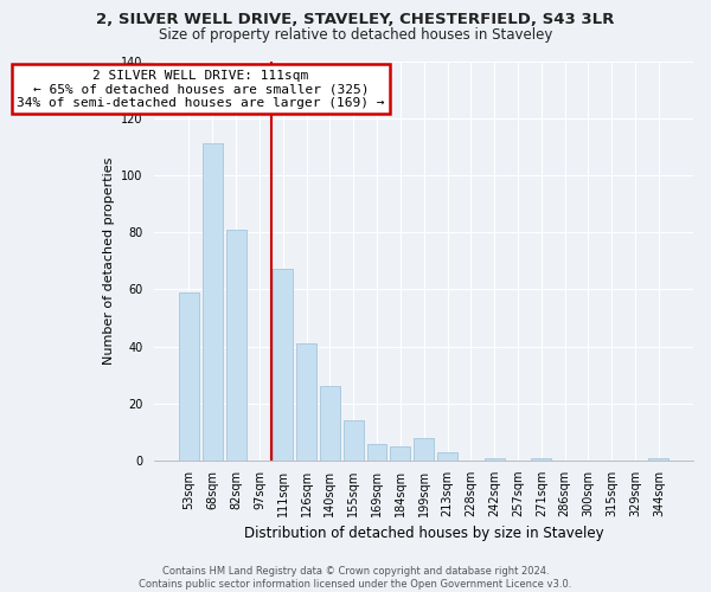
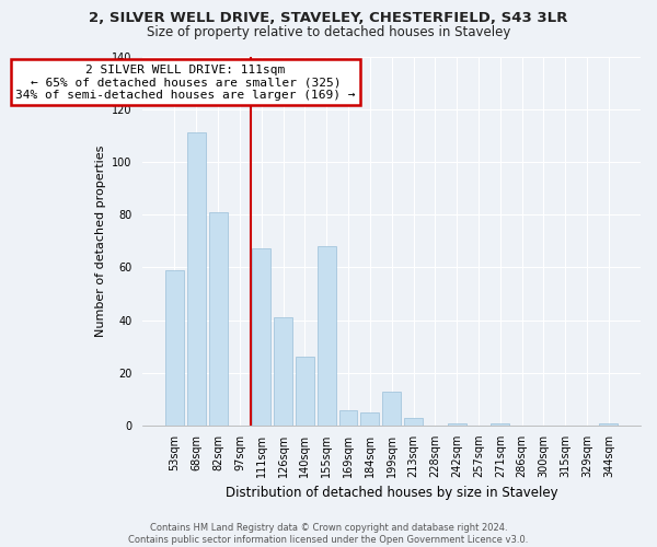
155sqm: 14 -> 68
199sqm: 8 -> 13
